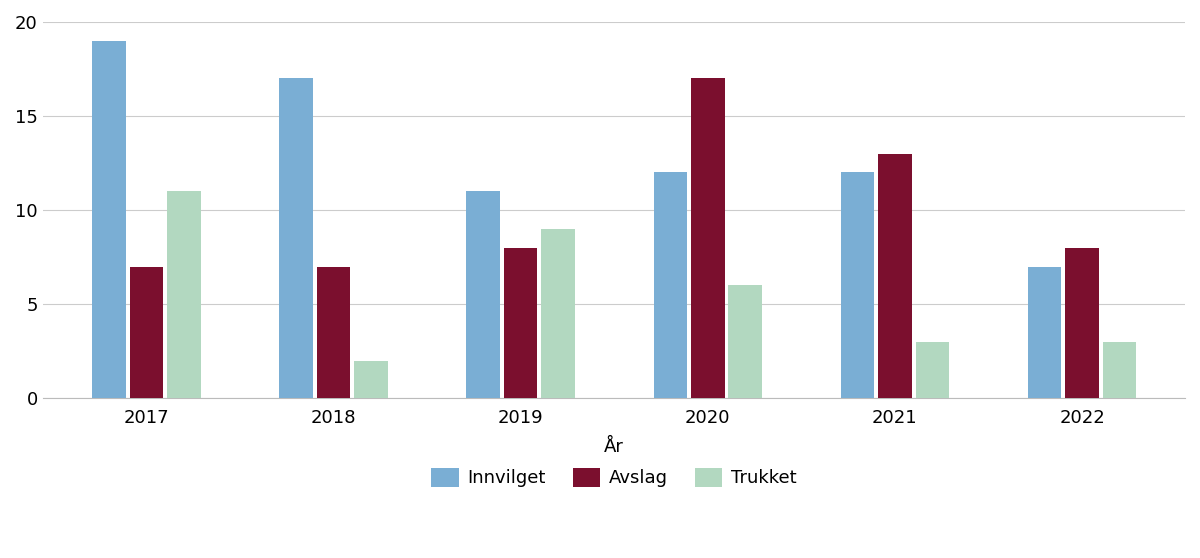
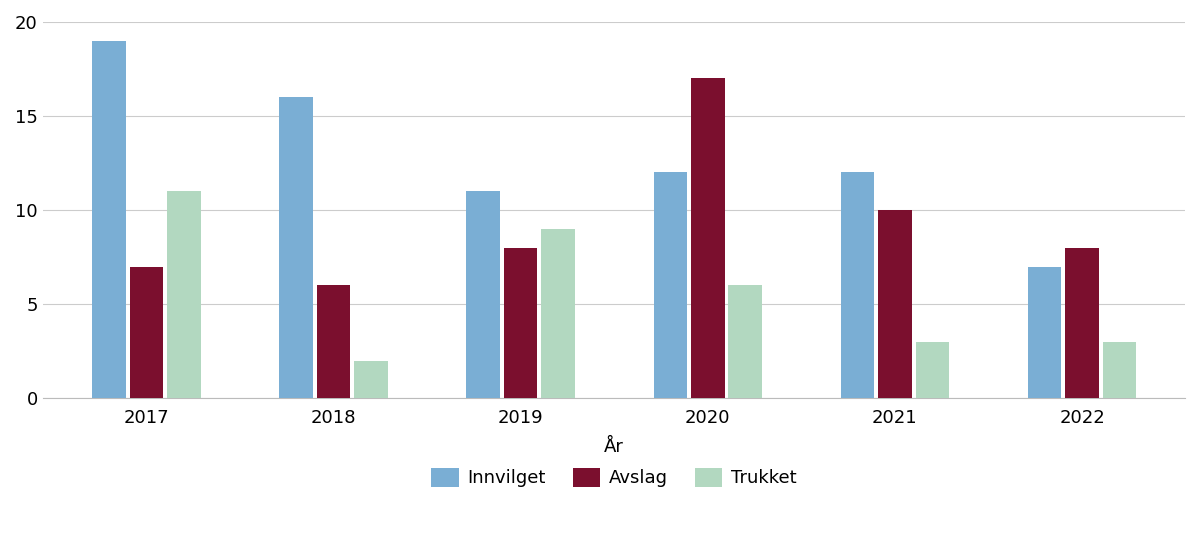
Innvilget/2018: 17 -> 16
Avslag/2018: 7 -> 6
Avslag/2021: 13 -> 10
